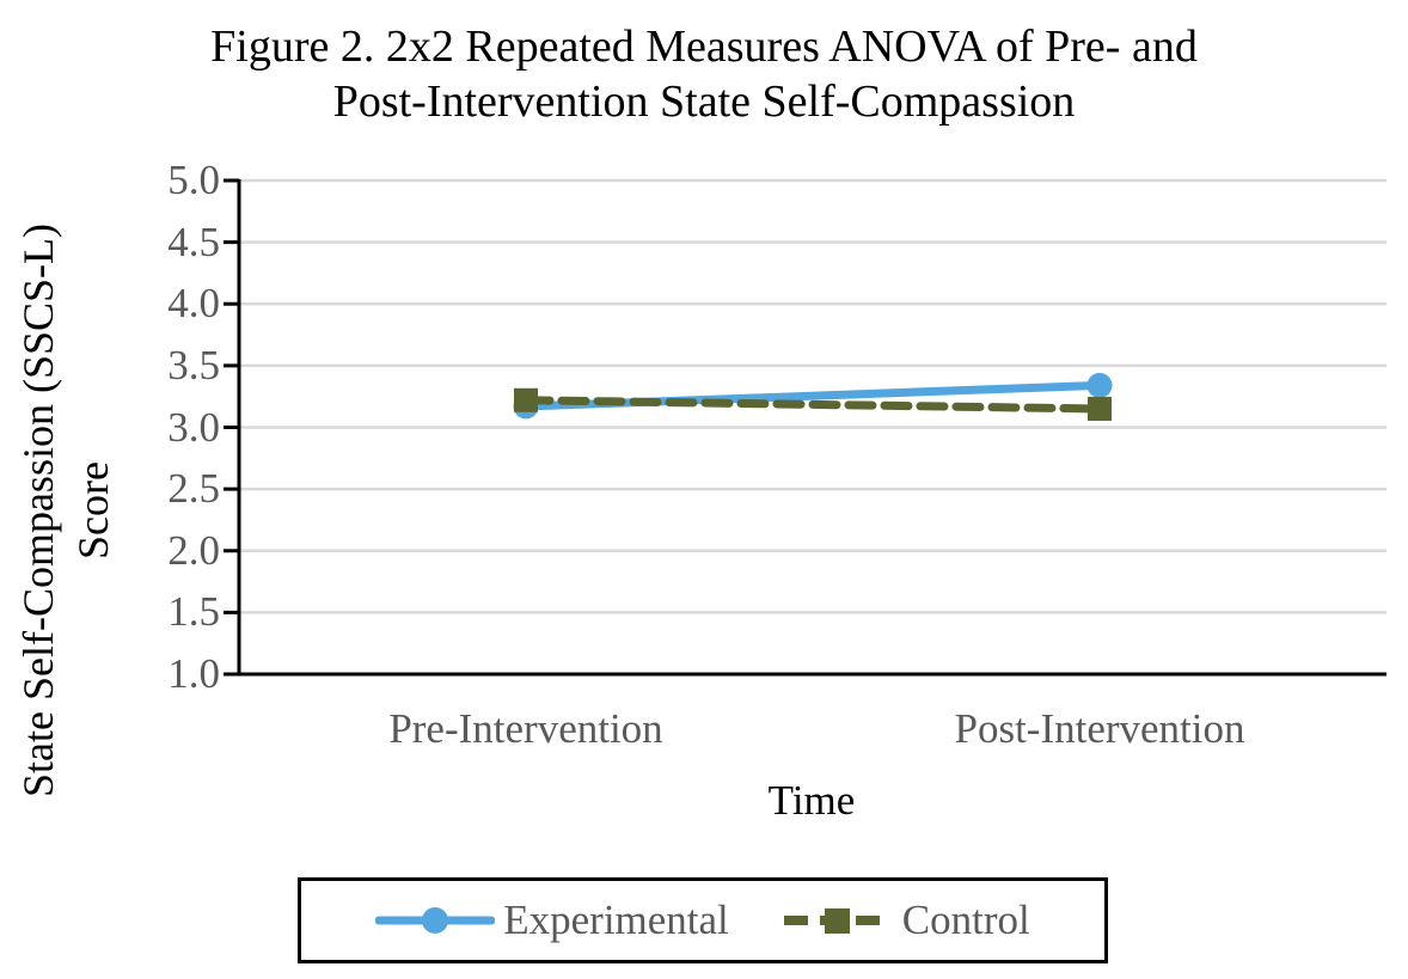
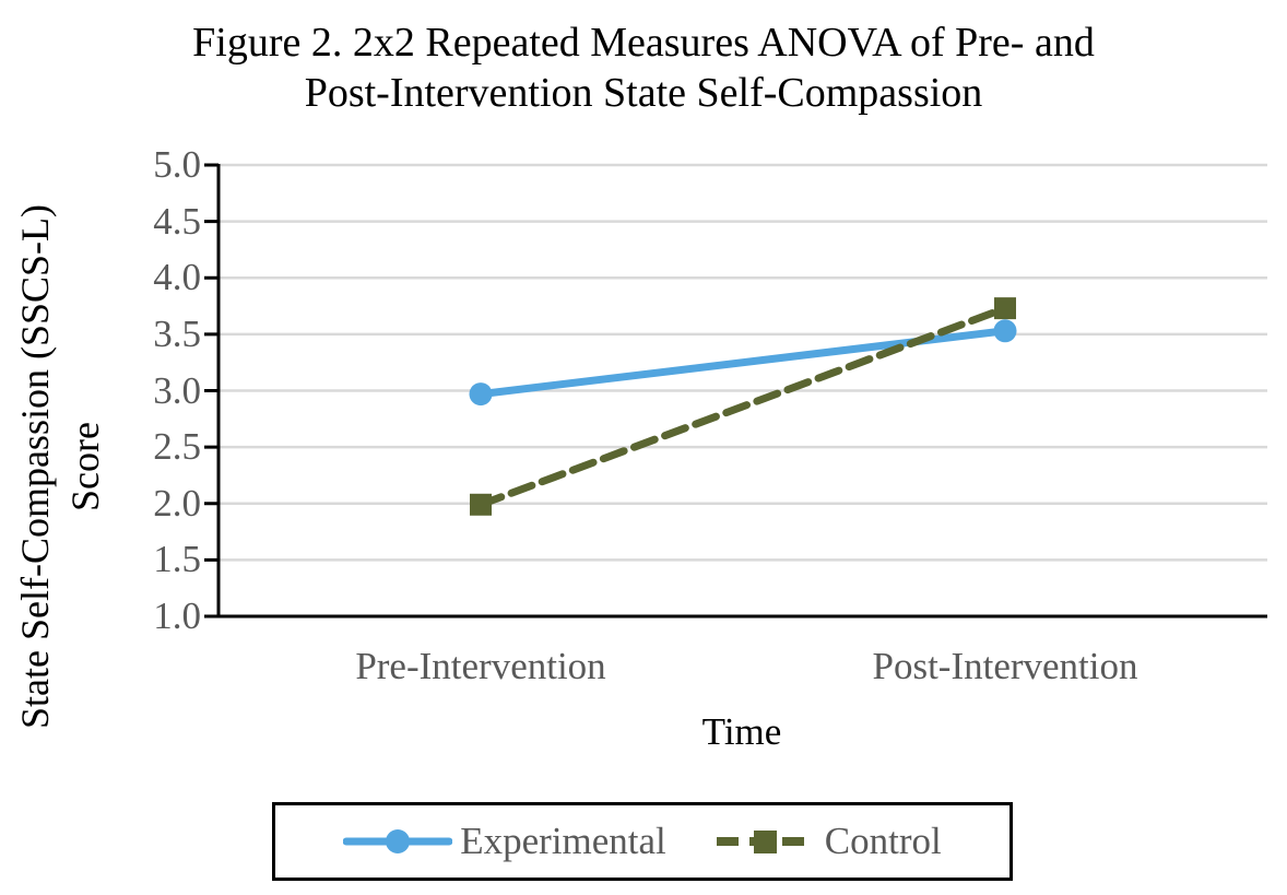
Experimental/Pre-Intervention: 3.17 -> 2.97
Control/Pre-Intervention: 3.22 -> 1.99
Experimental/Post-Intervention: 3.34 -> 3.53
Control/Post-Intervention: 3.15 -> 3.73
